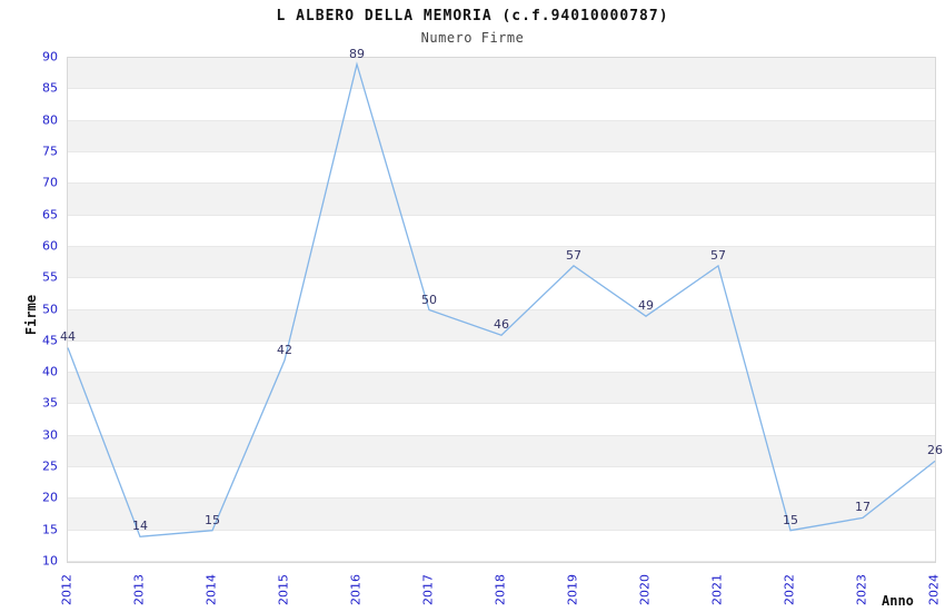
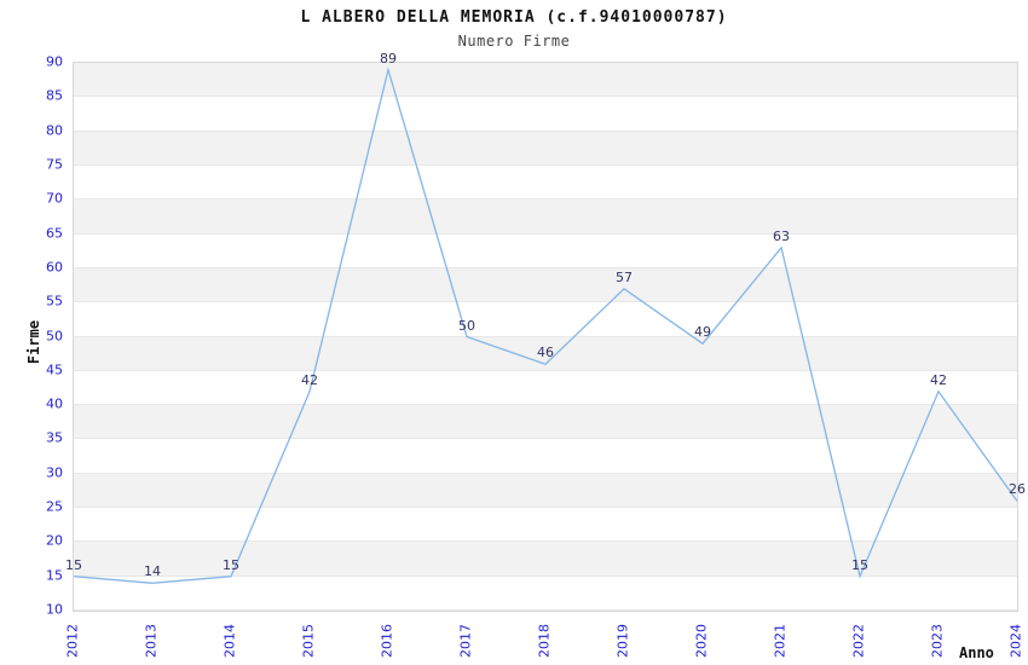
2012: 44 -> 15
2021: 57 -> 63
2023: 17 -> 42
